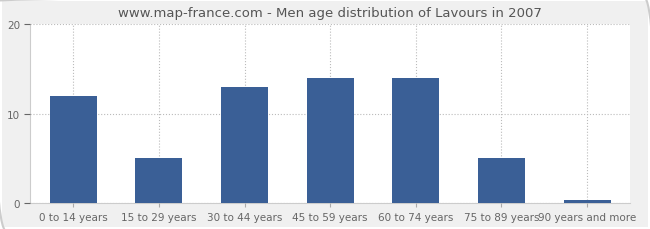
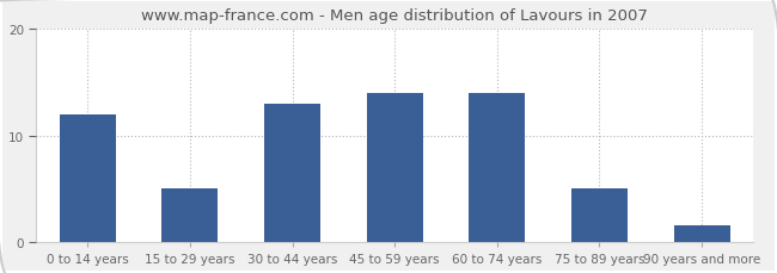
90 years and more: 0.3 -> 1.6
